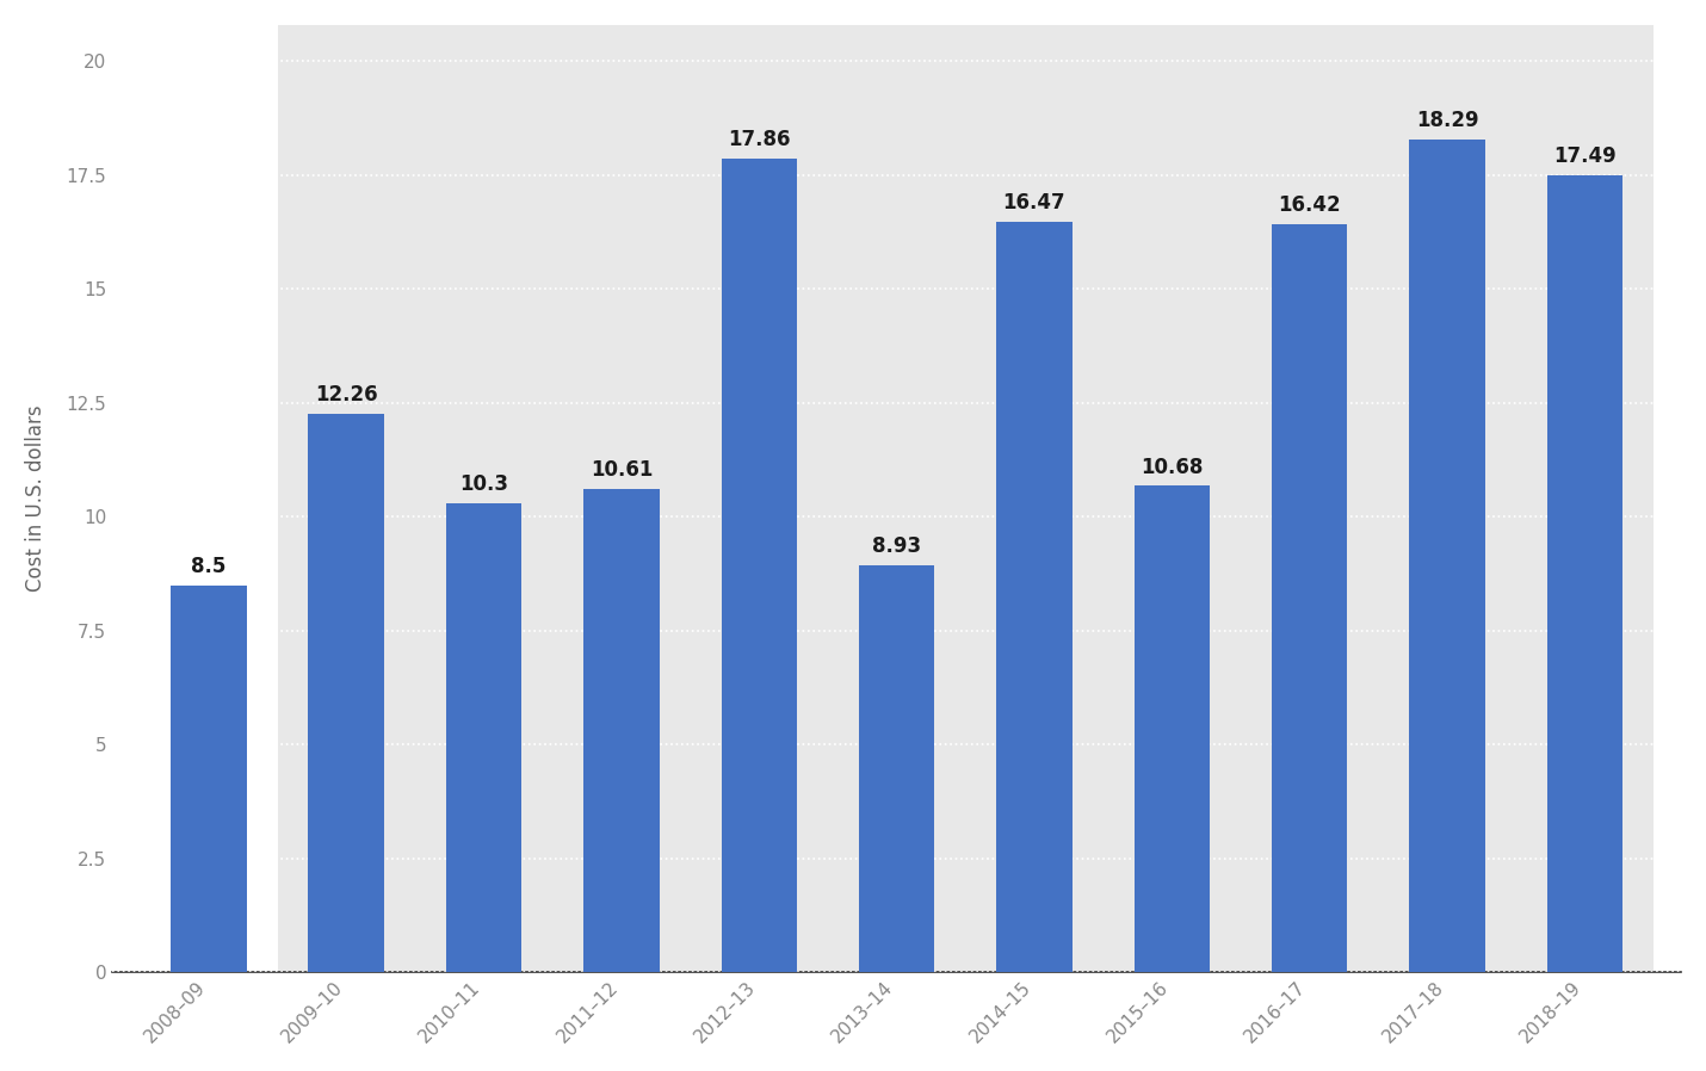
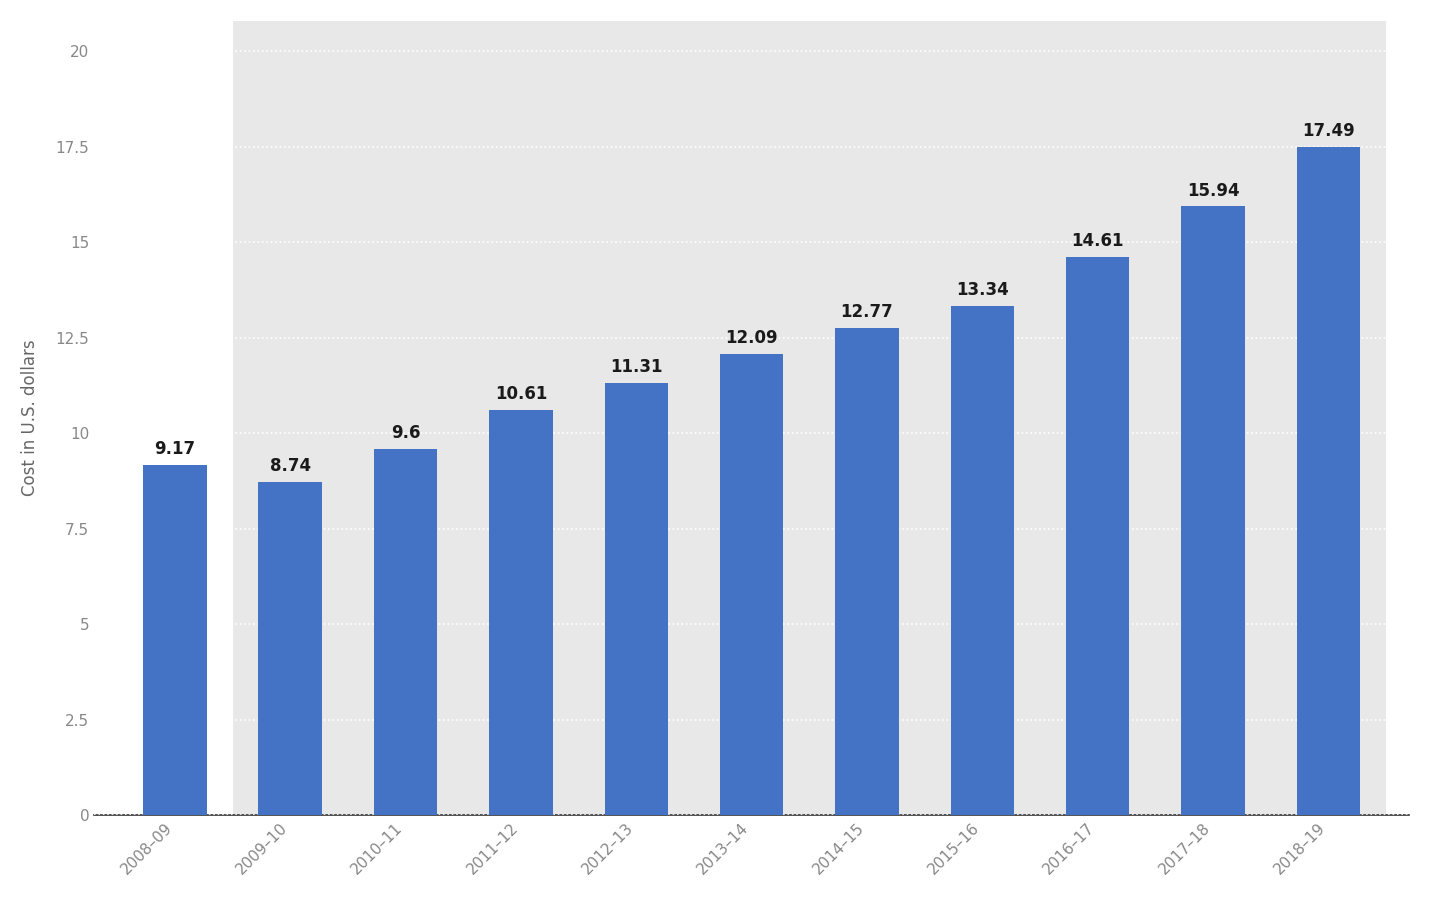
2008–09: 8.5 -> 9.17
2009–10: 12.26 -> 8.74
2010–11: 10.3 -> 9.6
2012–13: 17.86 -> 11.31
2013–14: 8.93 -> 12.09
2014–15: 16.47 -> 12.77
2015–16: 10.68 -> 13.34
2016–17: 16.42 -> 14.61
2017–18: 18.29 -> 15.94
